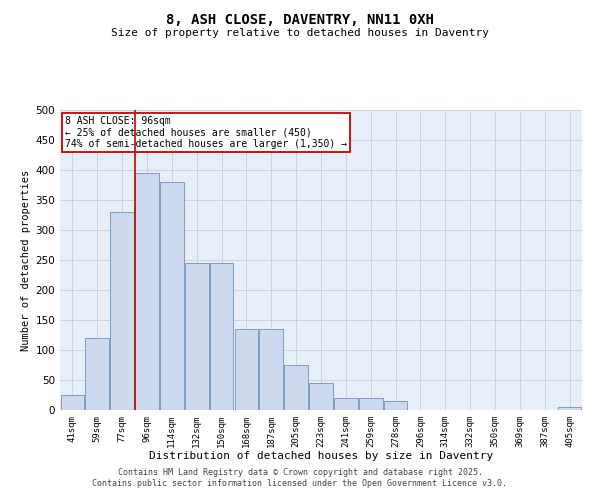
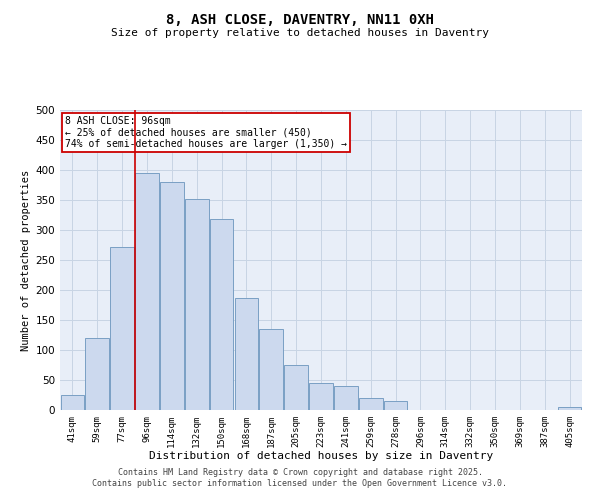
77sqm: 330 -> 272
132sqm: 245 -> 352
150sqm: 245 -> 318
168sqm: 135 -> 186
241sqm: 20 -> 40
